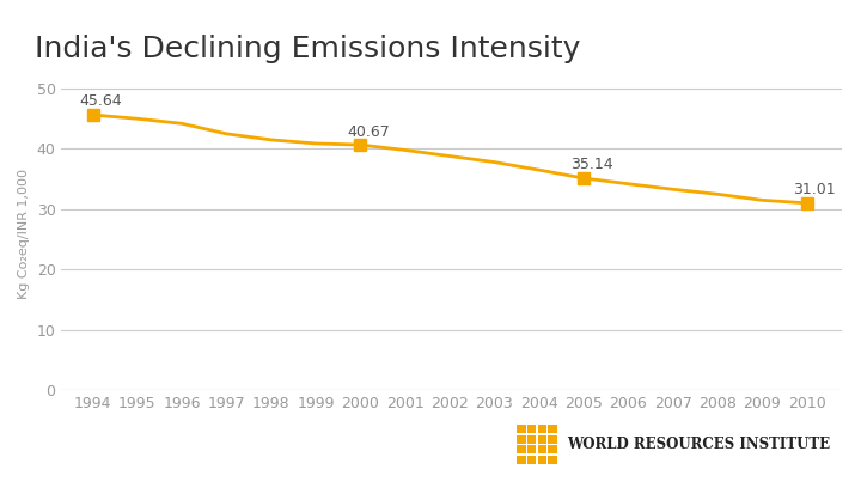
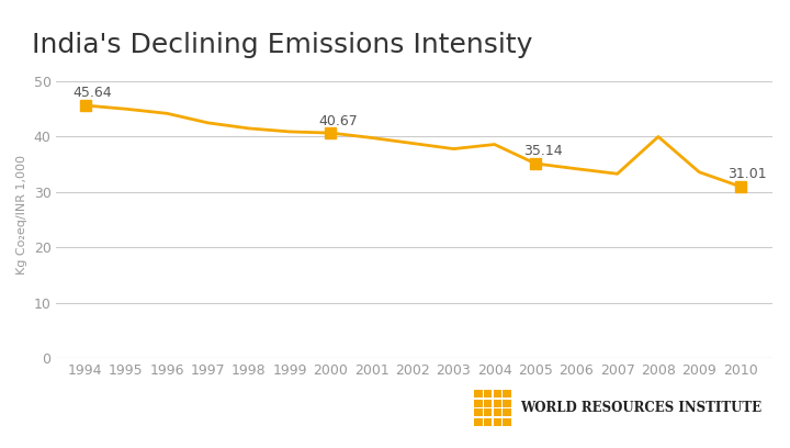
2004: 36.5 -> 38.6
2008: 32.5 -> 40.0
2009: 31.5 -> 33.6
